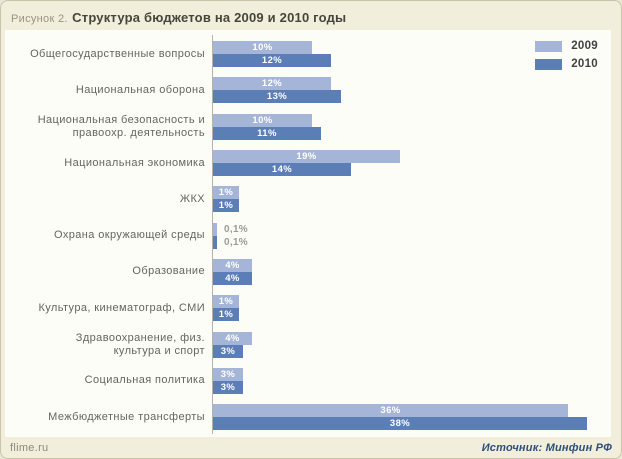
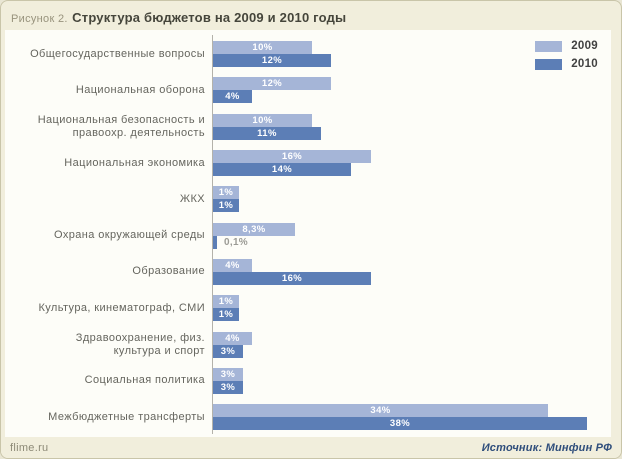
2010/Национальная оборона: 13% -> 4%
2009/Национальная экономика: 19% -> 16%
2009/Охрана окружающей среды: 0,1% -> 8,3%
2010/Образование: 4% -> 16%
2009/Межбюджетные трансферты: 36% -> 34%
